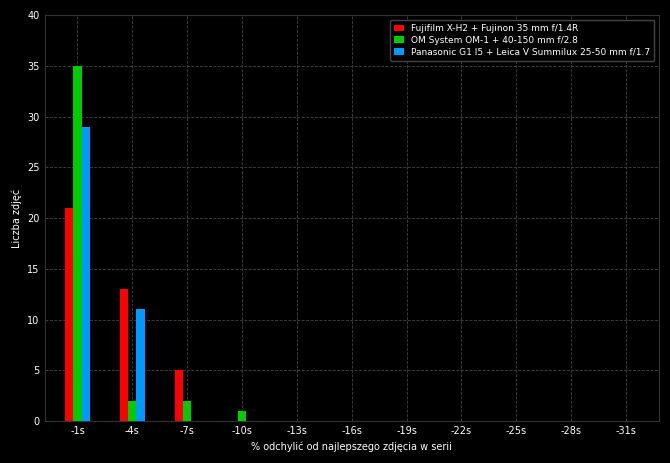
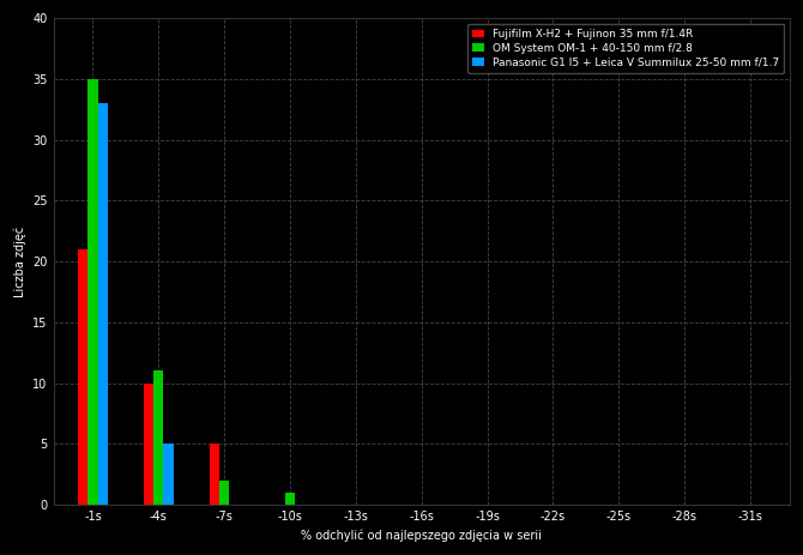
Panasonic G1 I5 + Leica V Summilux 25-50 mm f/1.7/-1s: 29 -> 33
Fujifilm X-H2 + Fujinon 35 mm f/1.4R/-4s: 13 -> 10
OM System OM-1 + 40-150 mm f/2.8/-4s: 2 -> 11
Panasonic G1 I5 + Leica V Summilux 25-50 mm f/1.7/-4s: 11 -> 5
